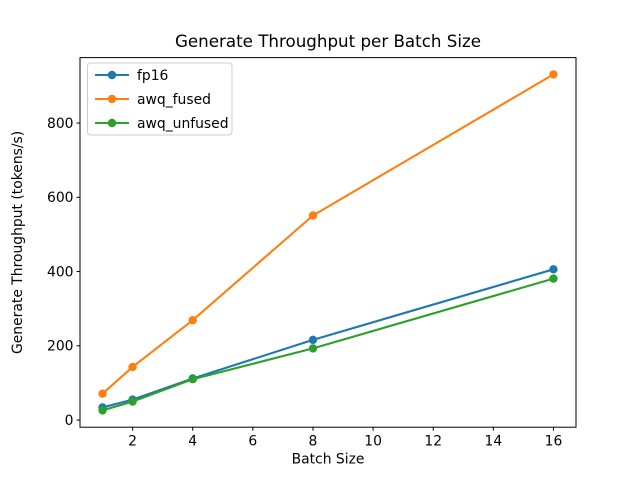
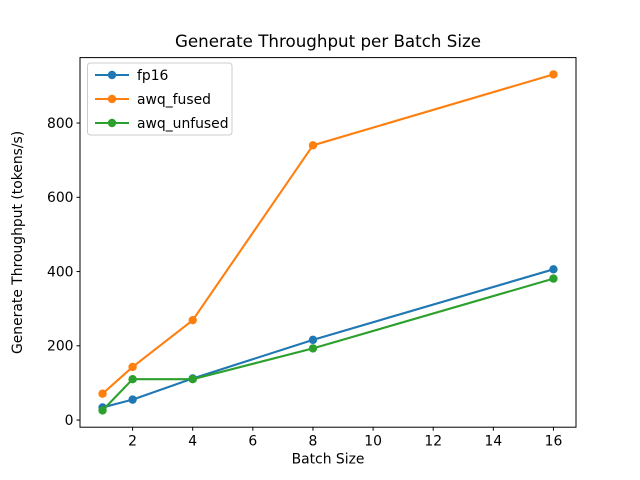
awq_unfused/2: 50 -> 110
awq_fused/8: 550 -> 740
